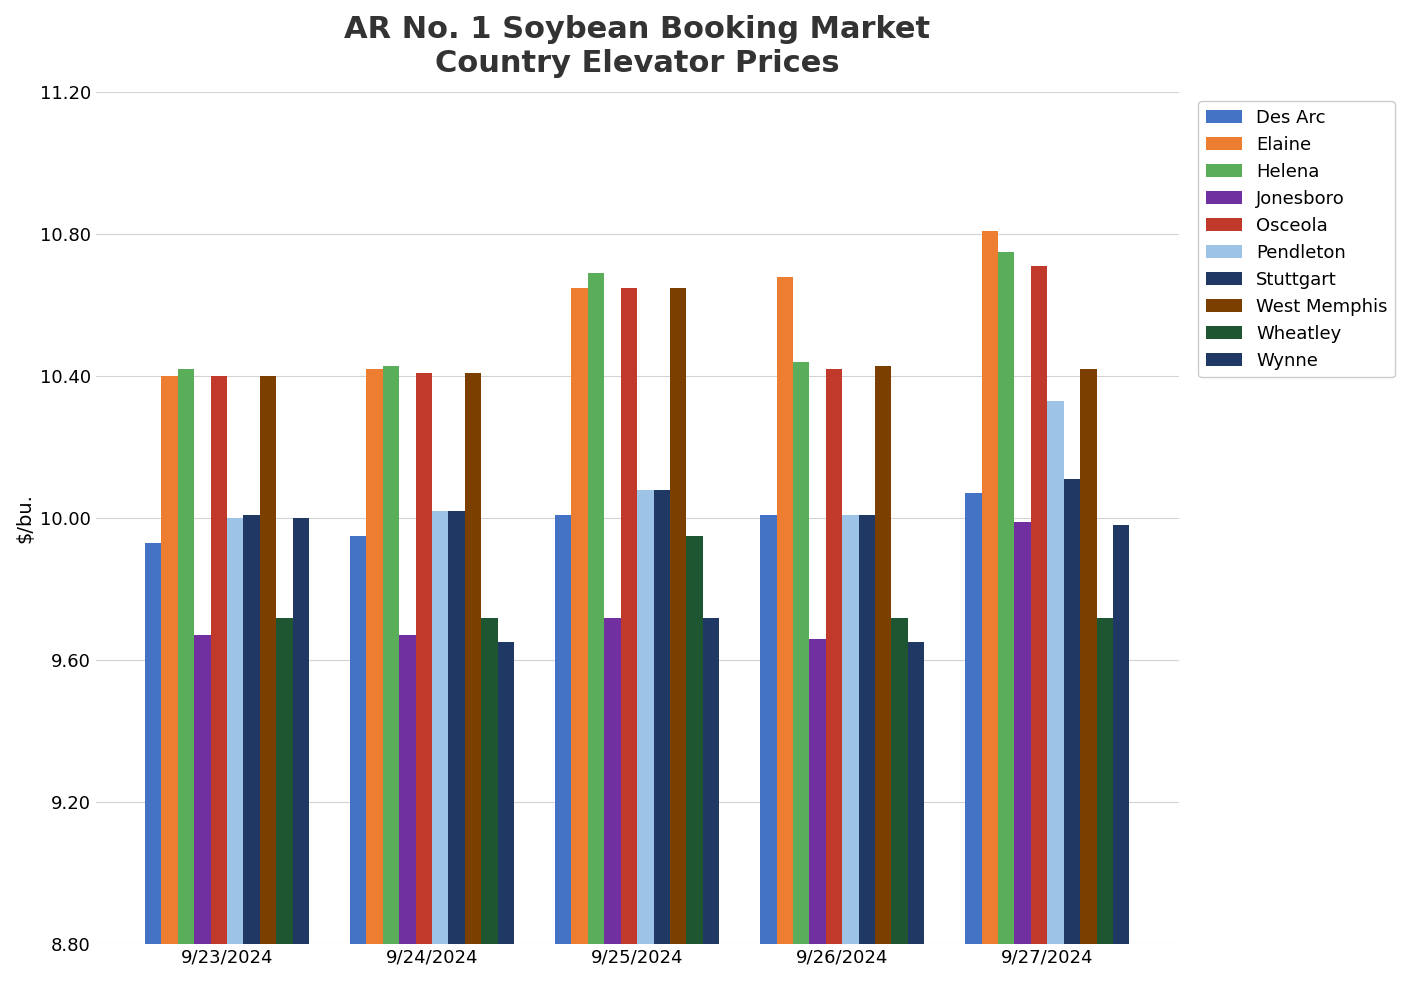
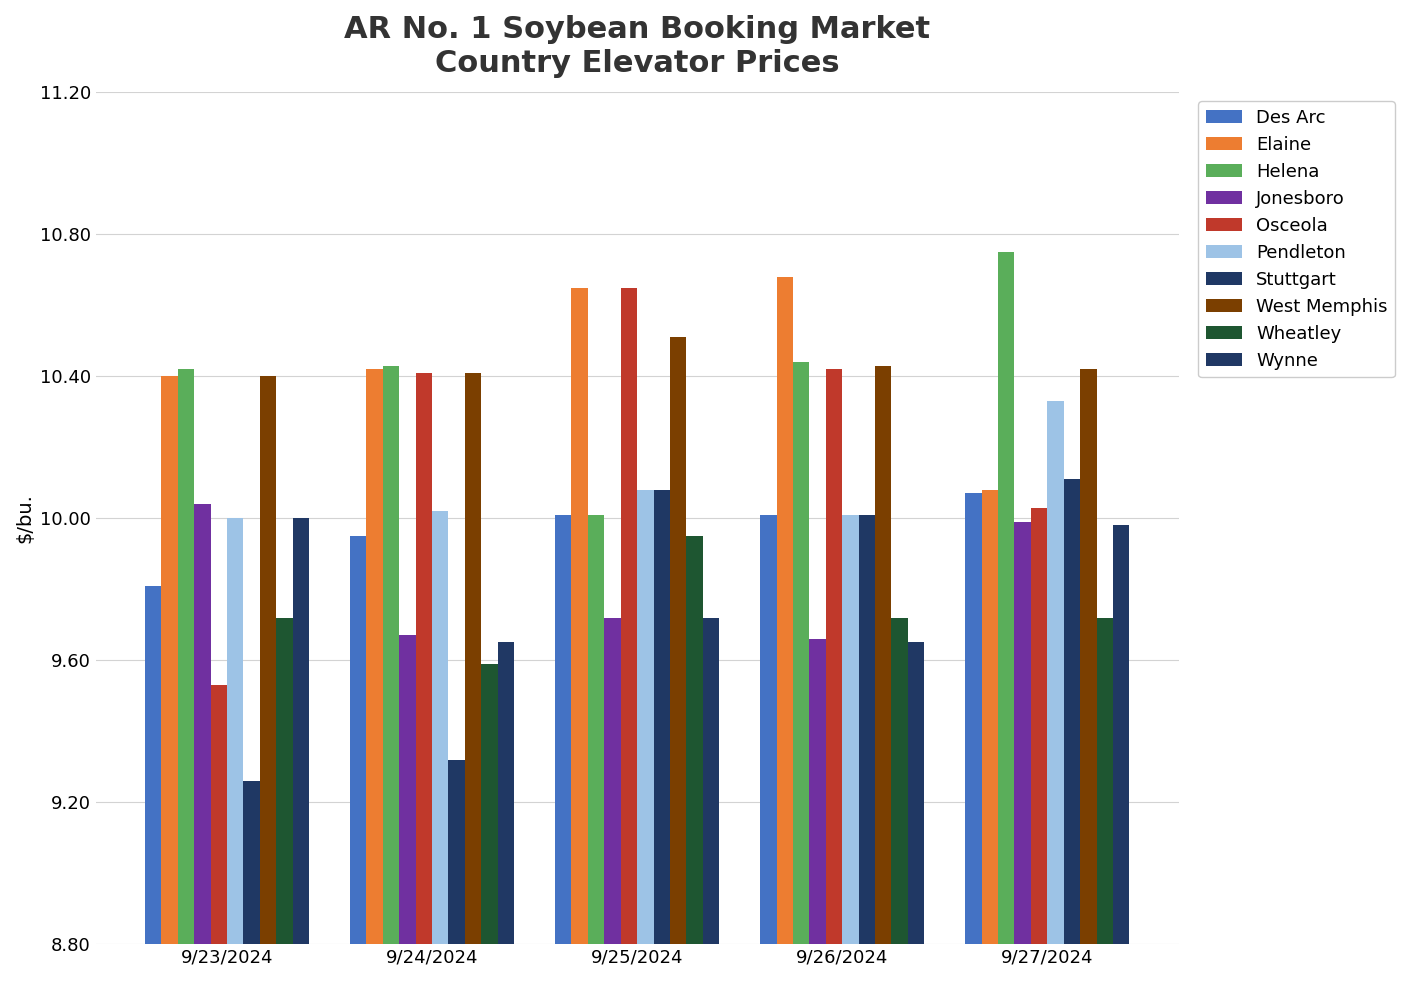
Des Arc/9/23/2024: 9.93 -> 9.81
Jonesboro/9/23/2024: 9.67 -> 10.04
Osceola/9/23/2024: 10.40 -> 9.53
Stuttgart/9/23/2024: 10.01 -> 9.26
Stuttgart/9/24/2024: 10.02 -> 9.32
Wheatley/9/24/2024: 9.72 -> 9.59
Helena/9/25/2024: 10.69 -> 10.01
West Memphis/9/25/2024: 10.65 -> 10.51
Elaine/9/27/2024: 10.81 -> 10.08
Osceola/9/27/2024: 10.71 -> 10.03
